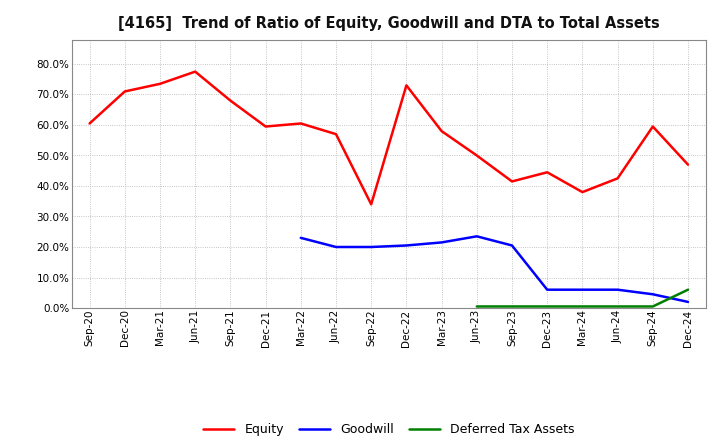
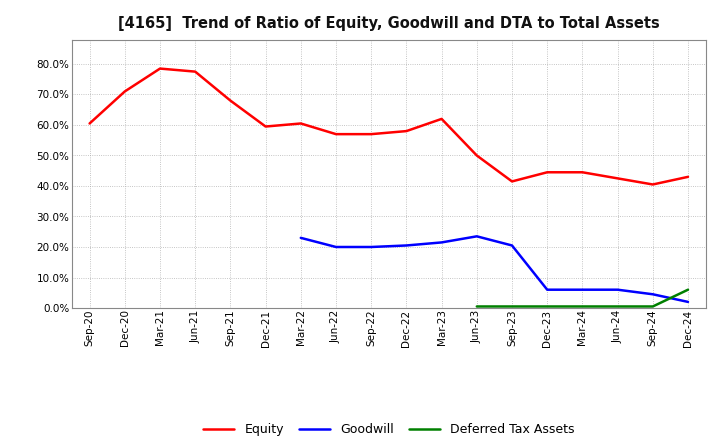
Equity/Mar-21: 73.5% -> 78.5%
Equity/Sep-22: 34.0% -> 57.0%
Equity/Dec-22: 73.0% -> 58.0%
Equity/Mar-23: 58.0% -> 62.0%
Equity/Mar-24: 38.0% -> 44.5%
Equity/Sep-24: 59.5% -> 40.5%
Equity/Dec-24: 47.0% -> 43.0%
